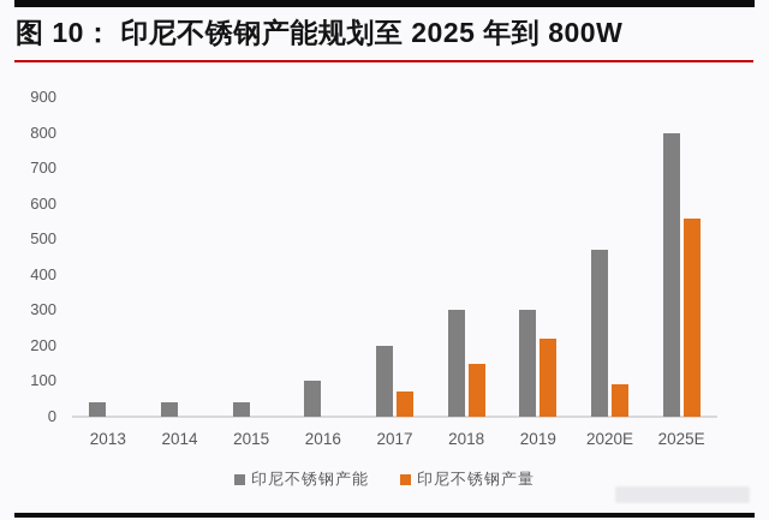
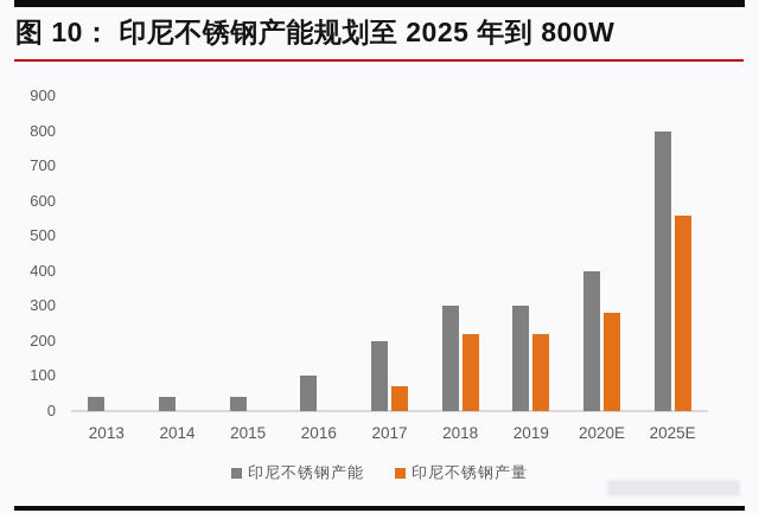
印尼不锈钢产量/2018: 150 -> 220
印尼不锈钢产能/2020E: 470 -> 400
印尼不锈钢产量/2020E: 90 -> 280
